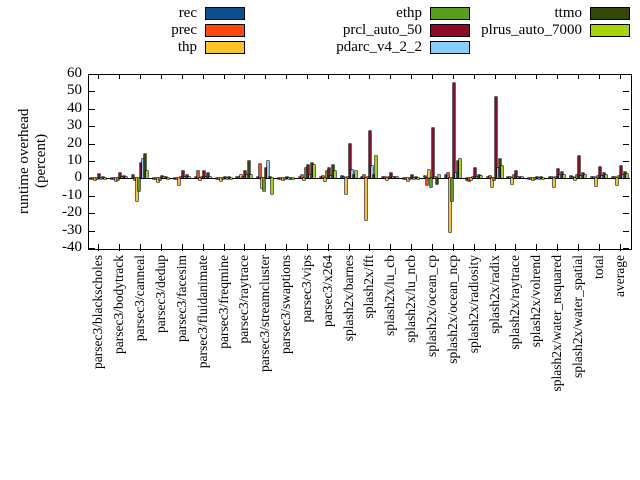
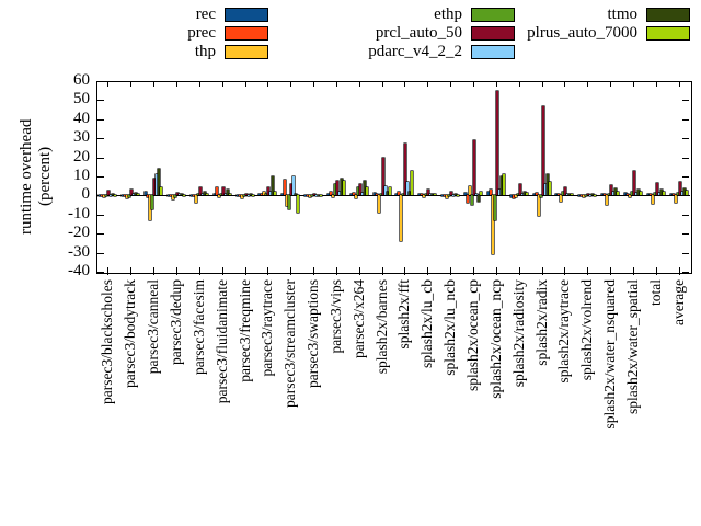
thp/splash2x/radix: -5 -> -11
